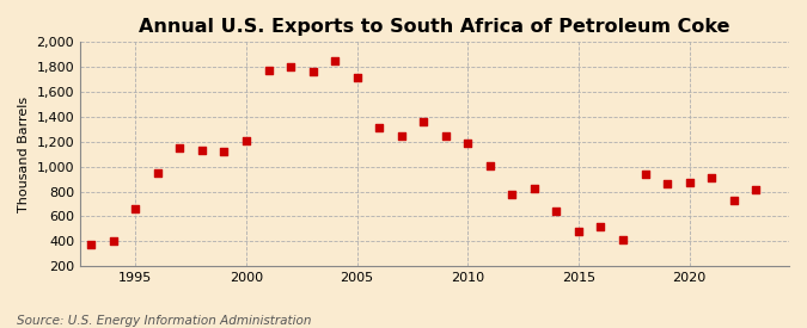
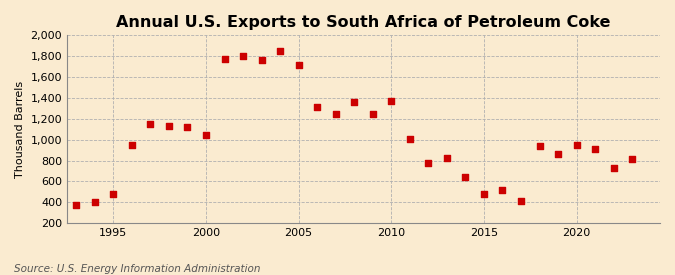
1995: 660 -> 480
2000: 1,210 -> 1,040
2010: 1,190 -> 1,370
2020: 870 -> 950
